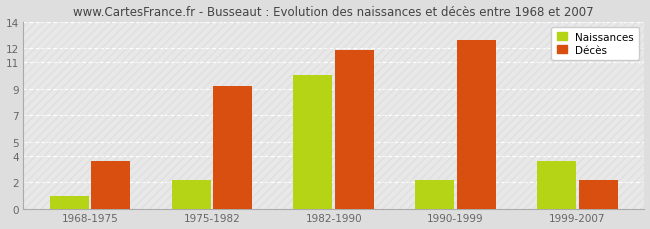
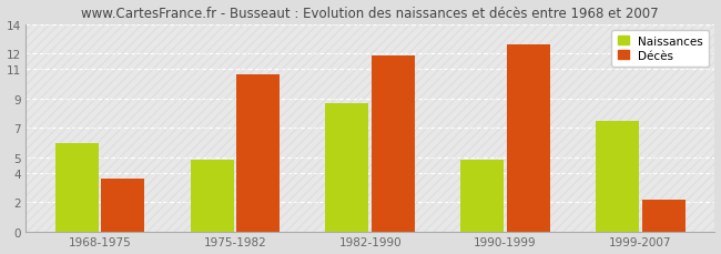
Naissances/1968-1975: 1.0 -> 6.0
Naissances/1975-1982: 2.2 -> 4.9
Décès/1975-1982: 9.2 -> 10.6
Naissances/1982-1990: 10.0 -> 8.7
Naissances/1990-1999: 2.2 -> 4.9
Naissances/1999-2007: 3.6 -> 7.5
